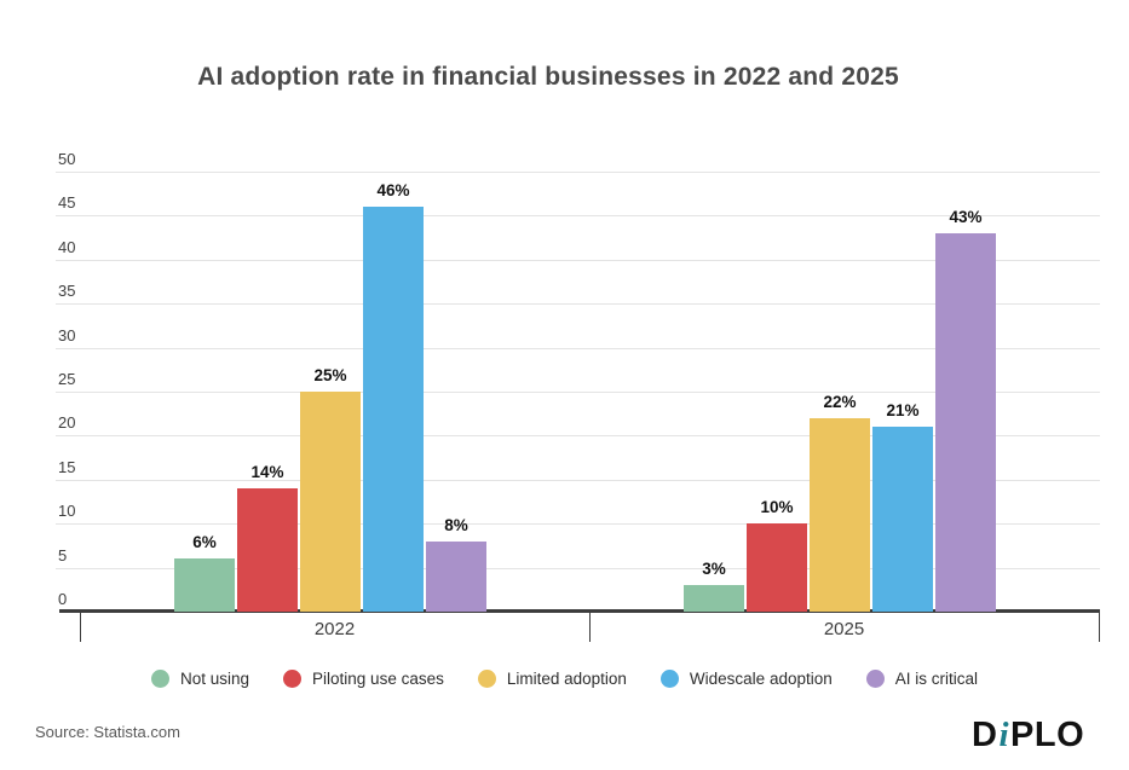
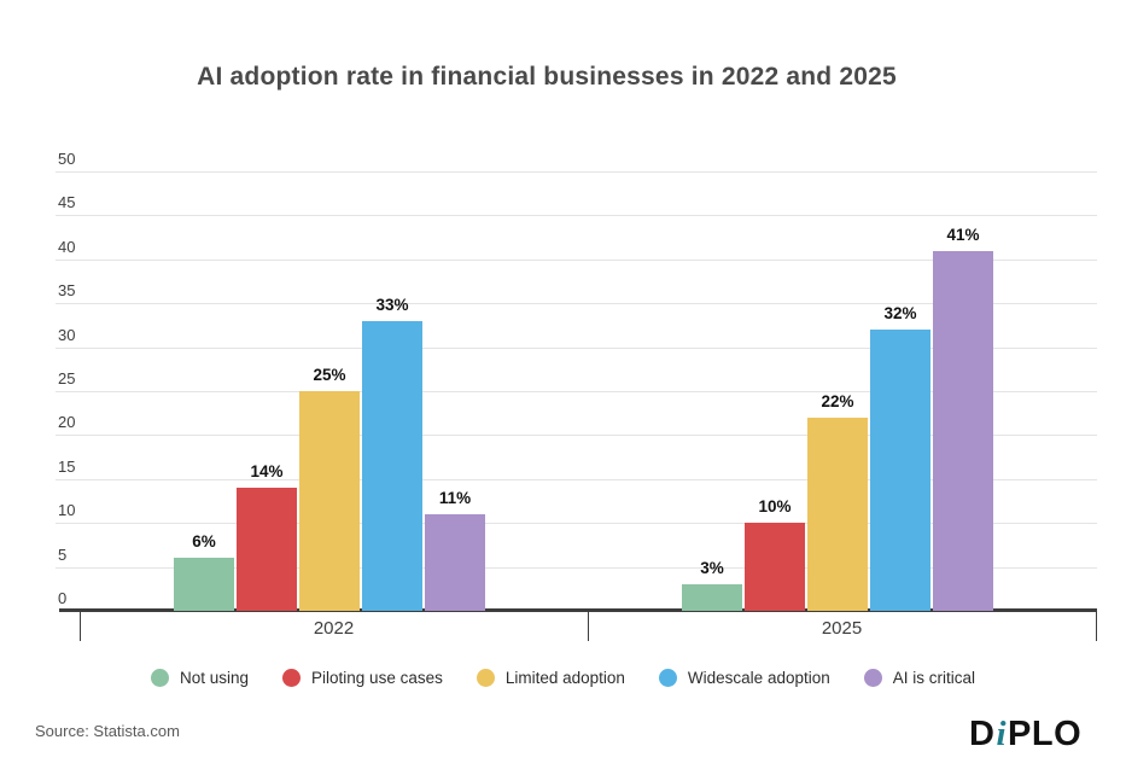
Widescale adoption/2022: 46% -> 33%
AI is critical/2022: 8% -> 11%
Widescale adoption/2025: 21% -> 32%
AI is critical/2025: 43% -> 41%
